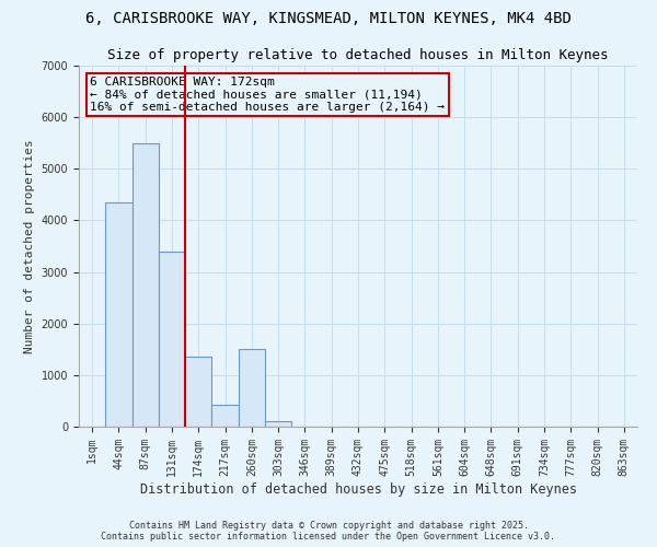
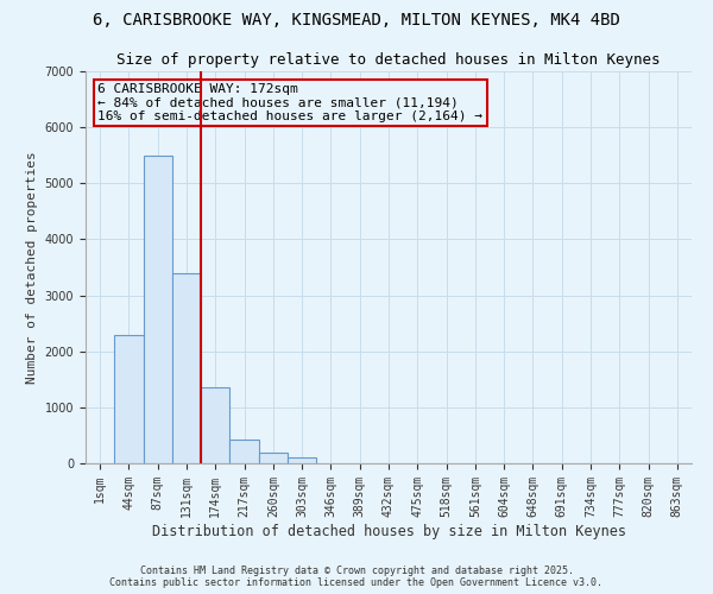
44sqm: 4350 -> 2300
260sqm: 1500 -> 200
